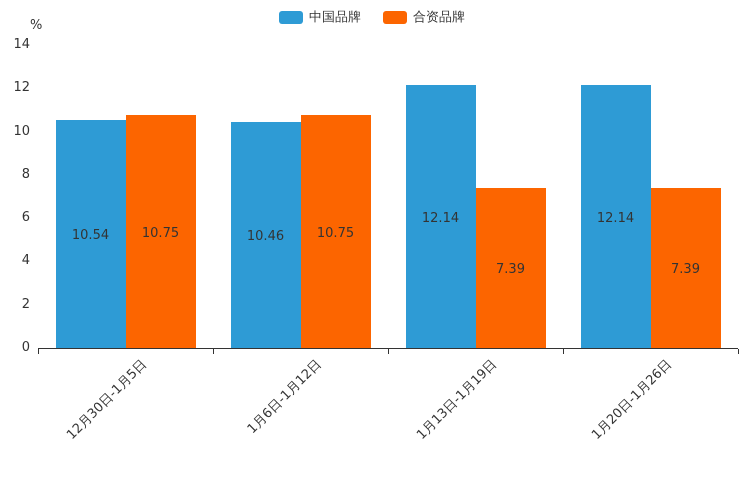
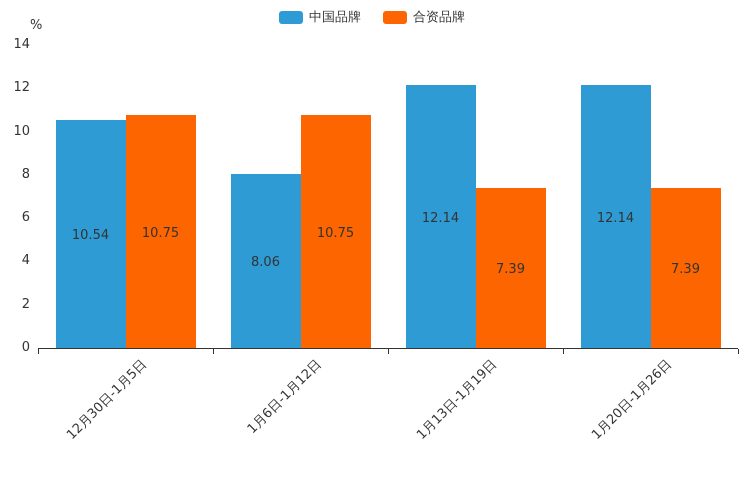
中国品牌/1月6日-1月12日: 10.46 -> 8.06
